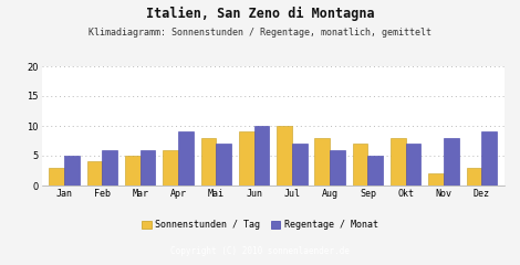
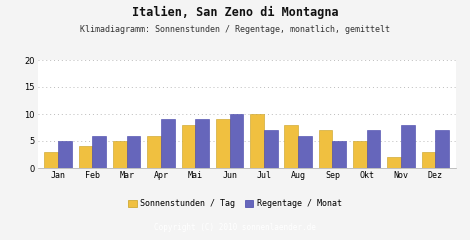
Regentage / Monat/Mai: 7 -> 9
Sonnenstunden / Tag/Okt: 8 -> 5
Regentage / Monat/Dez: 9 -> 7
